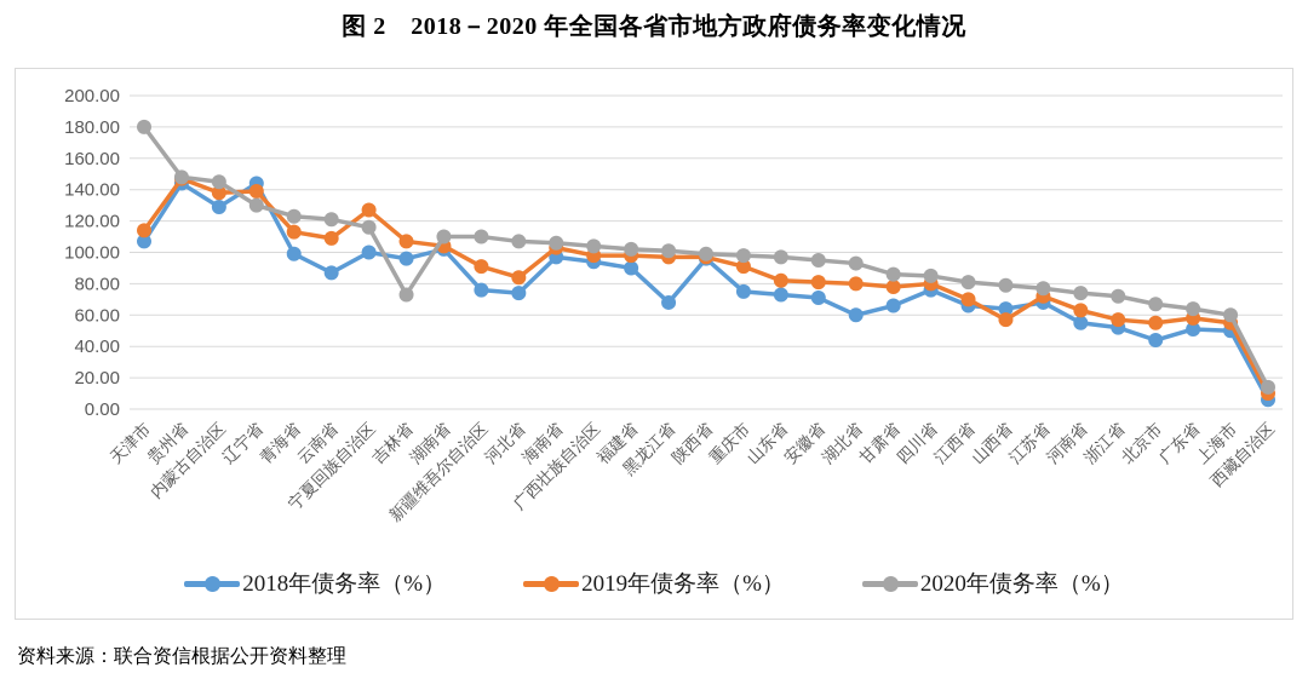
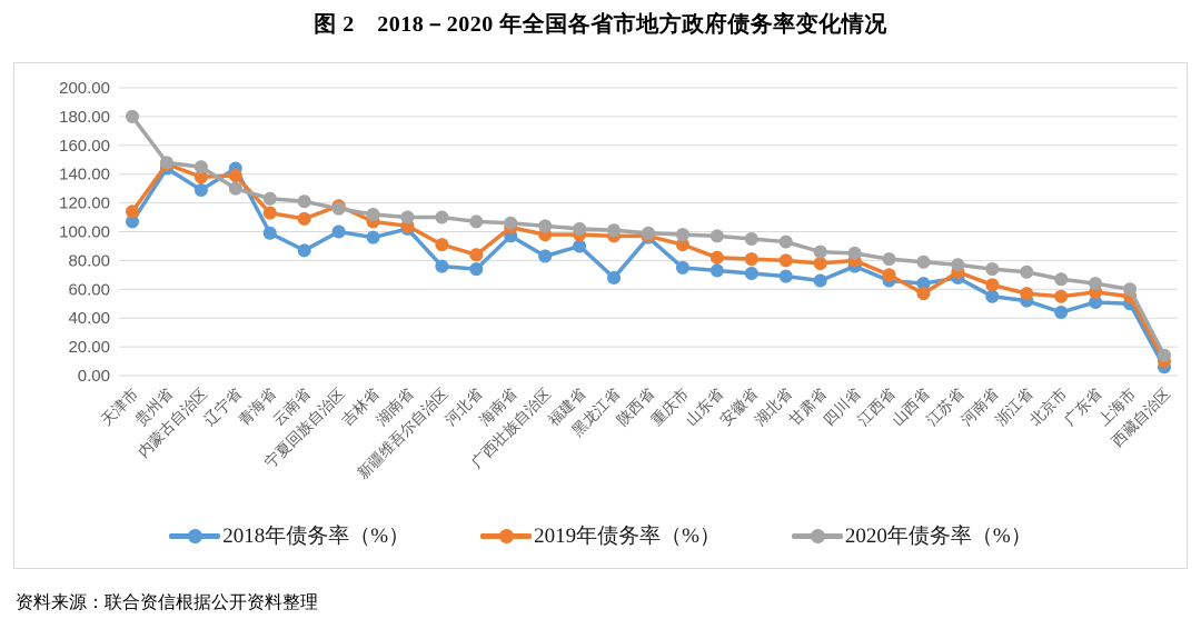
2019年债务率（%）/宁夏回族自治区: 127 -> 118
2020年债务率（%）/吉林省: 73 -> 112
2018年债务率（%）/广西壮族自治区: 94 -> 83
2018年债务率（%）/湖北省: 60 -> 69
